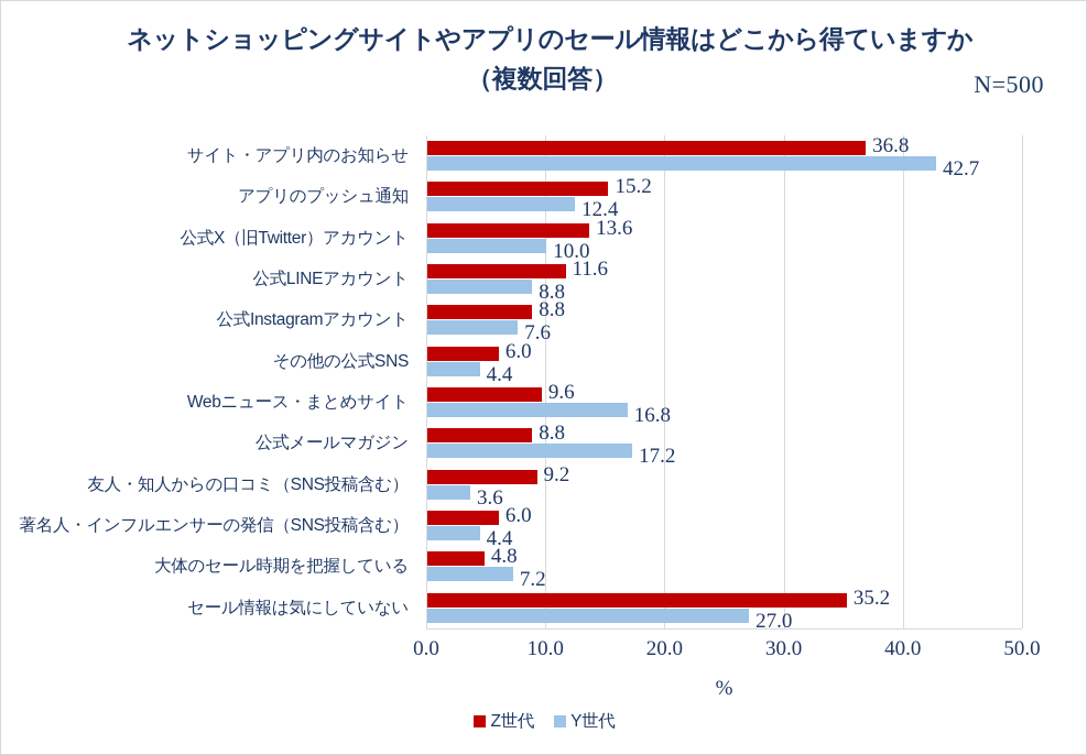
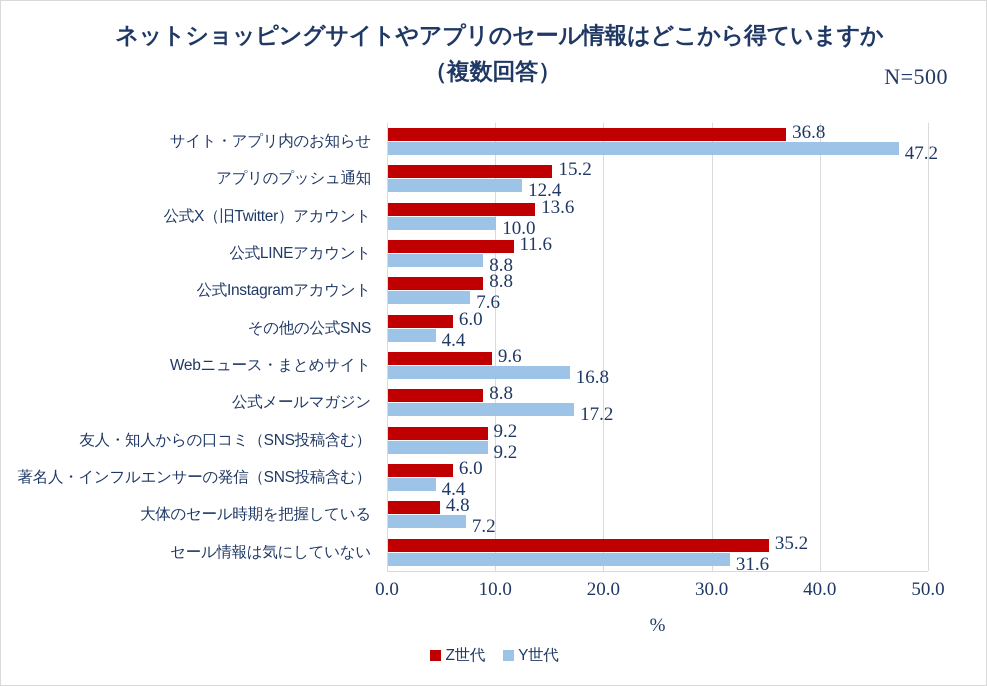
Y世代/サイト・アプリ内のお知らせ: 42.7 -> 47.2
Y世代/友人・知人からの口コミ（SNS投稿含む）: 3.6 -> 9.2
Y世代/セール情報は気にしていない: 27.0 -> 31.6
